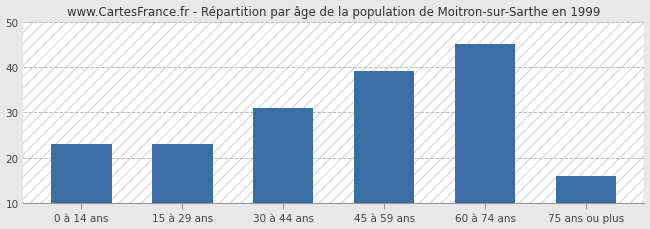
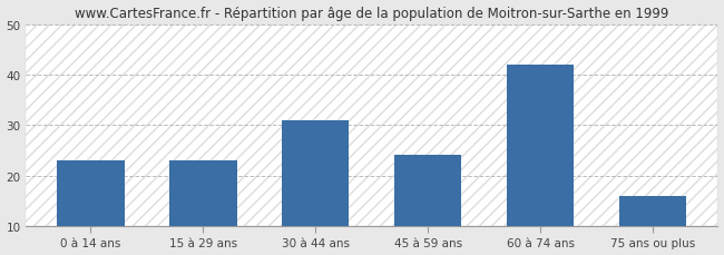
45 à 59 ans: 39 -> 24
60 à 74 ans: 45 -> 42
